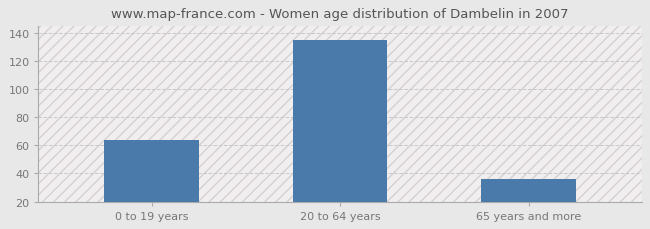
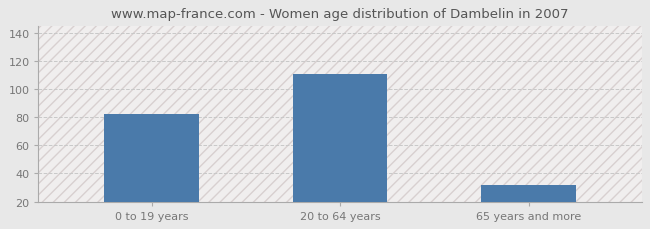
0 to 19 years: 64 -> 82
20 to 64 years: 135 -> 111
65 years and more: 36 -> 32
